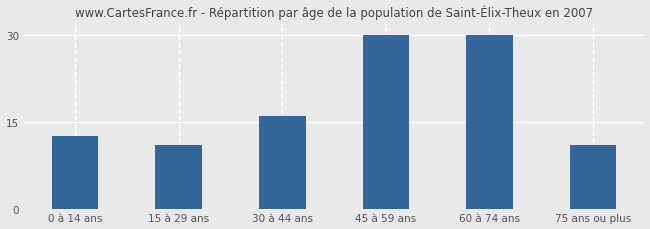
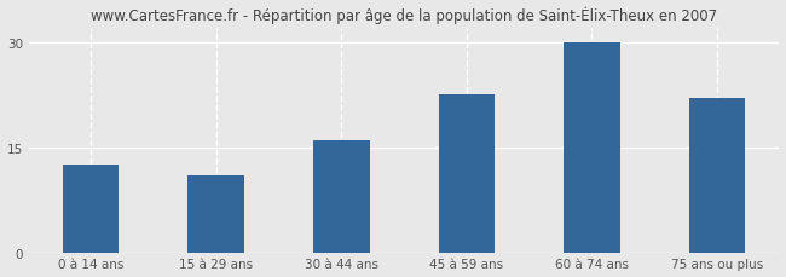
45 à 59 ans: 30.0 -> 22.5
75 ans ou plus: 11.0 -> 22.0
